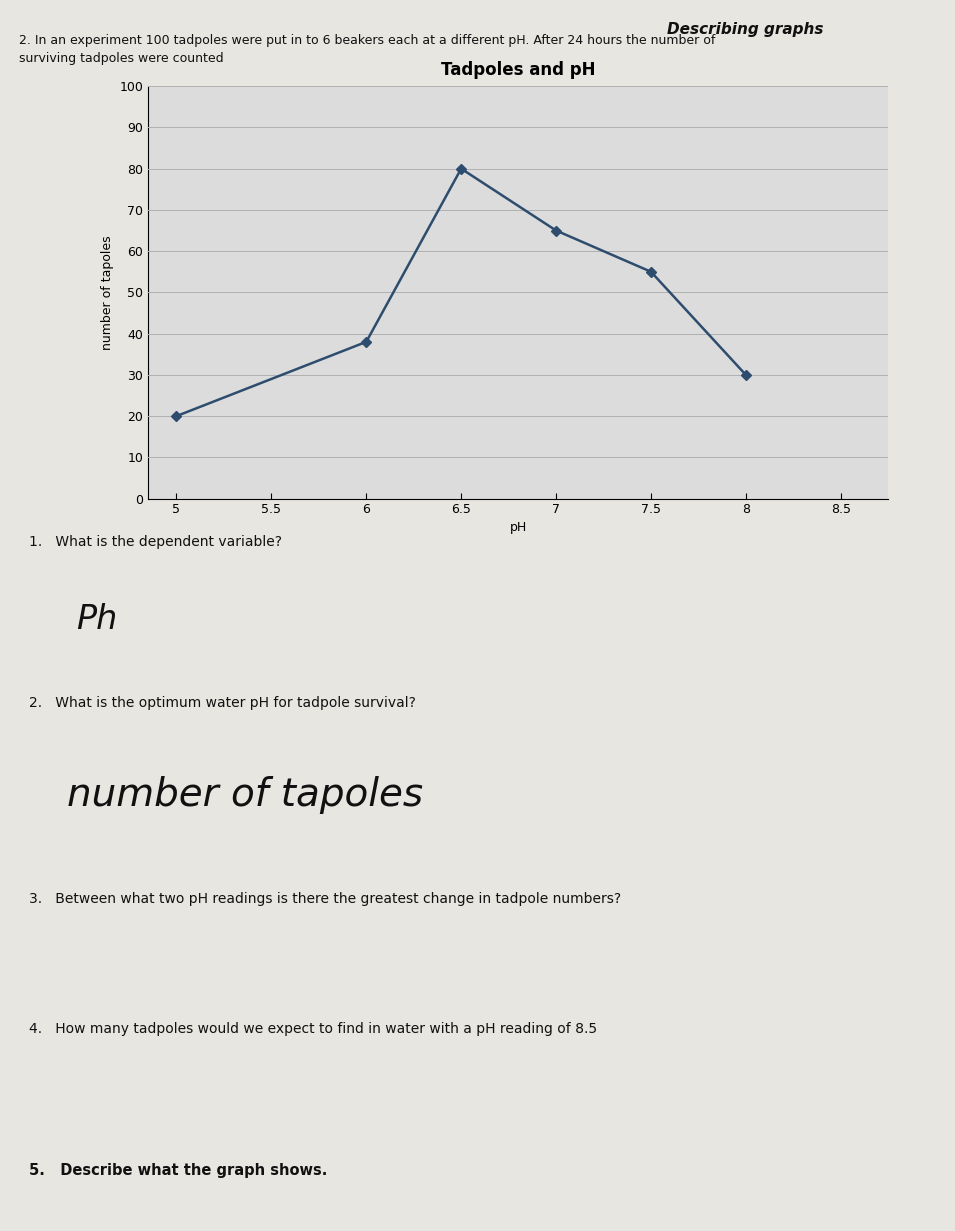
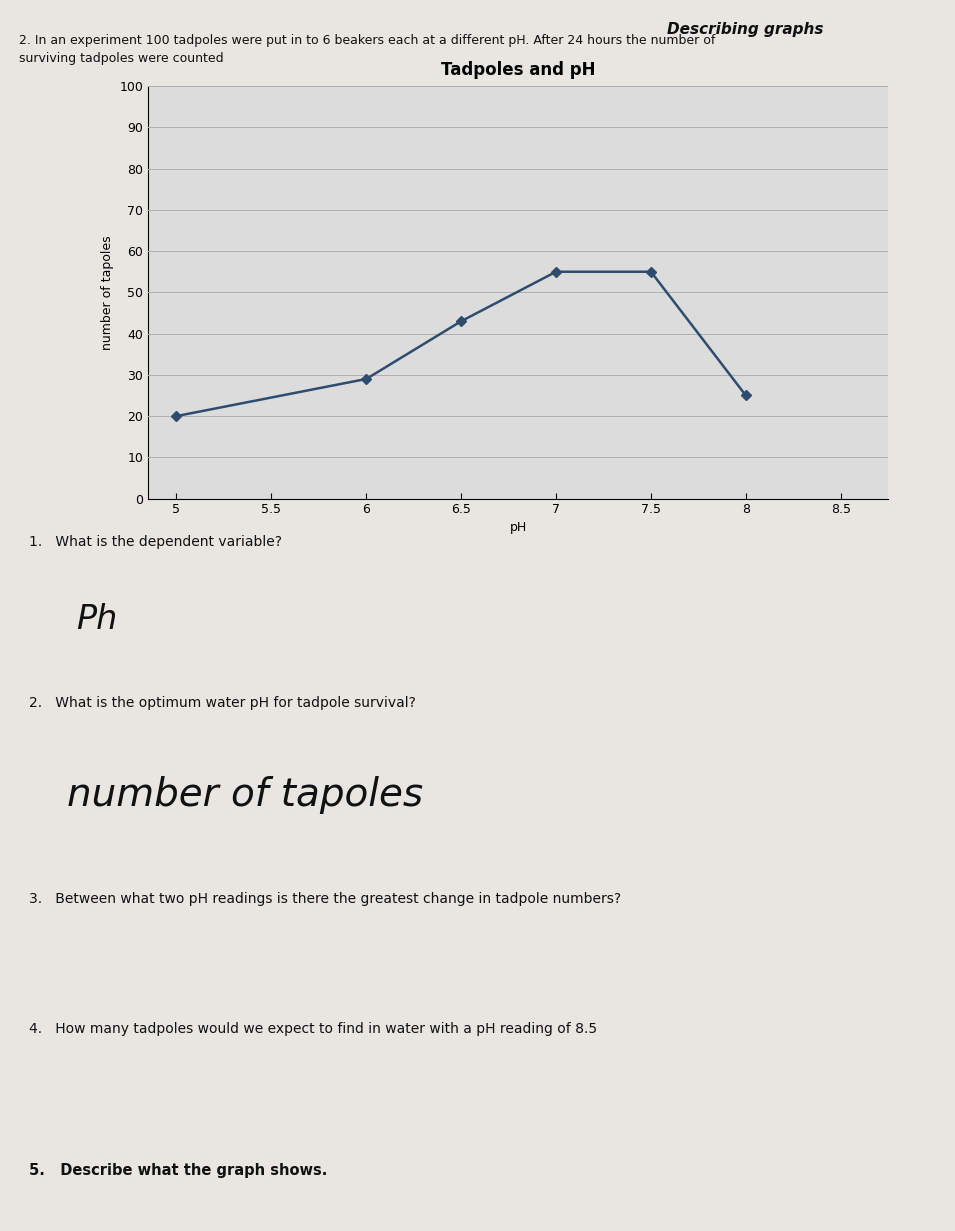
6: 38 -> 29
6.5: 80 -> 43
7: 65 -> 55
8: 30 -> 25
